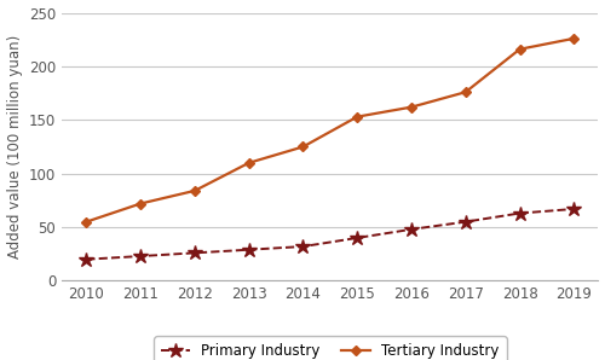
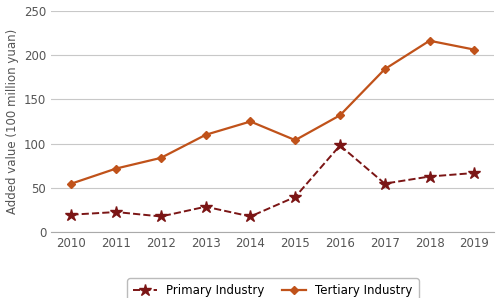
Primary Industry/2012: 26 -> 18
Primary Industry/2014: 32 -> 18
Tertiary Industry/2015: 153 -> 104
Primary Industry/2016: 48 -> 98
Tertiary Industry/2016: 162 -> 132
Tertiary Industry/2017: 176 -> 184
Tertiary Industry/2019: 226 -> 206
